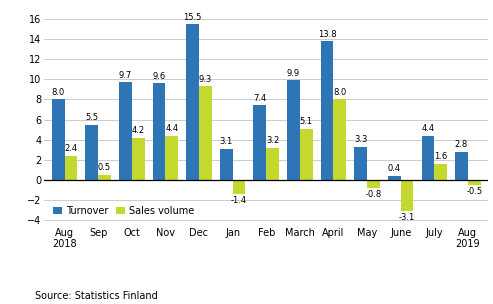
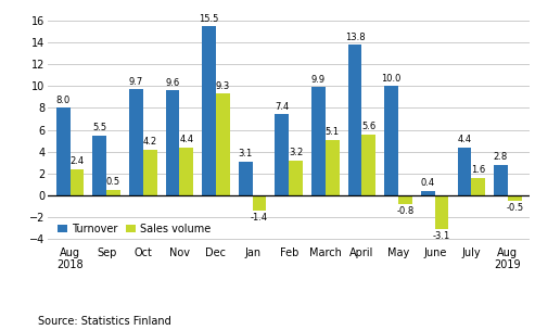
Sales volume/April: 8.0 -> 5.6
Turnover/May: 3.3 -> 10.0
